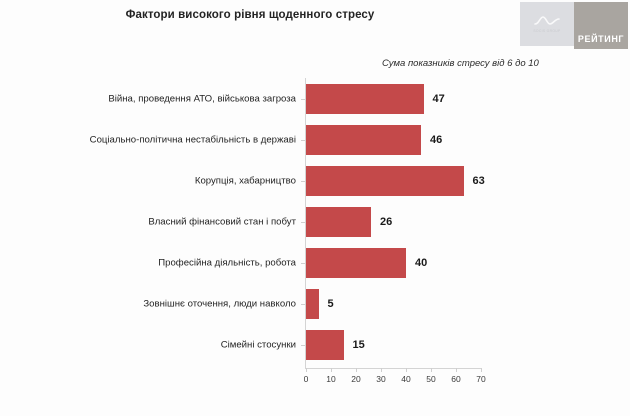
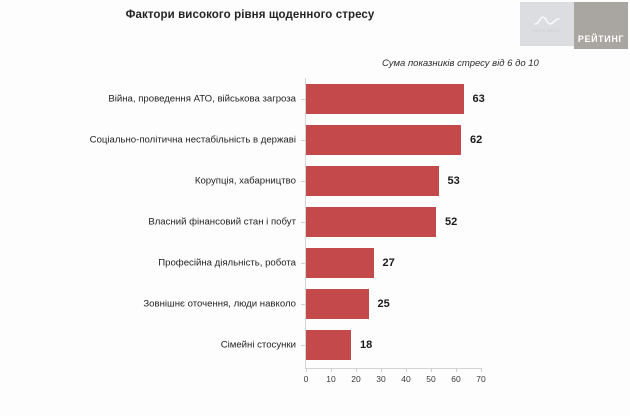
Війна, проведення АТО, військова загроза: 47 -> 63
Соціально-політична нестабільність в державі: 46 -> 62
Корупція, хабарництво: 63 -> 53
Власний фінансовий стан і побут: 26 -> 52
Професійна діяльність, робота: 40 -> 27
Зовнішнє оточення, люди навколо: 5 -> 25
Сімейні стосунки: 15 -> 18
